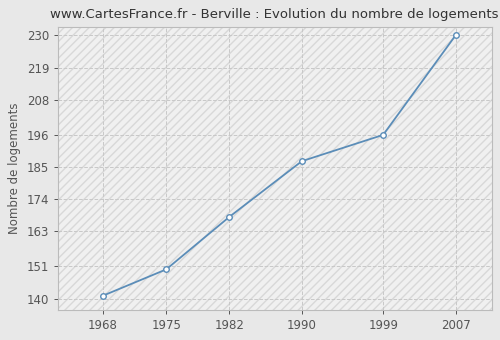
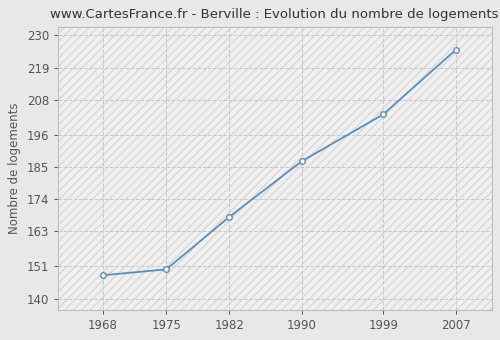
1968: 141 -> 148
1999: 196 -> 203
2007: 230 -> 225
